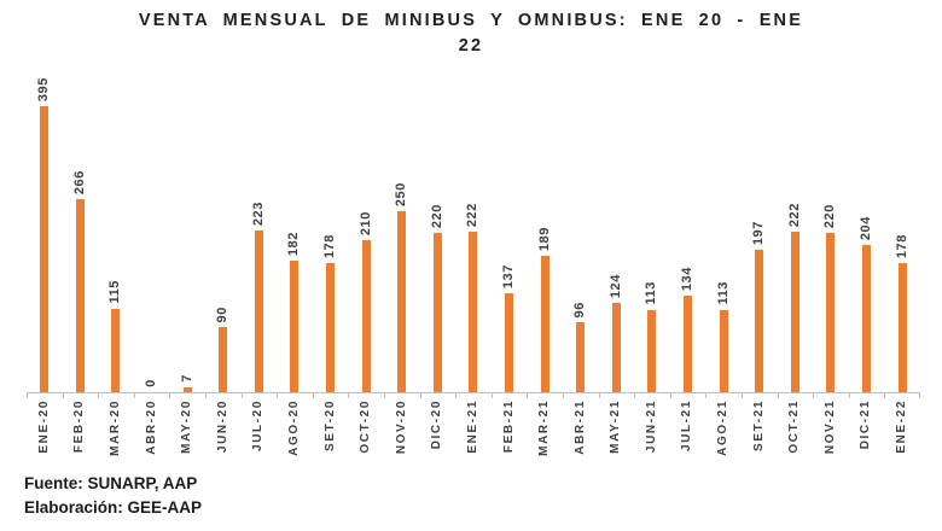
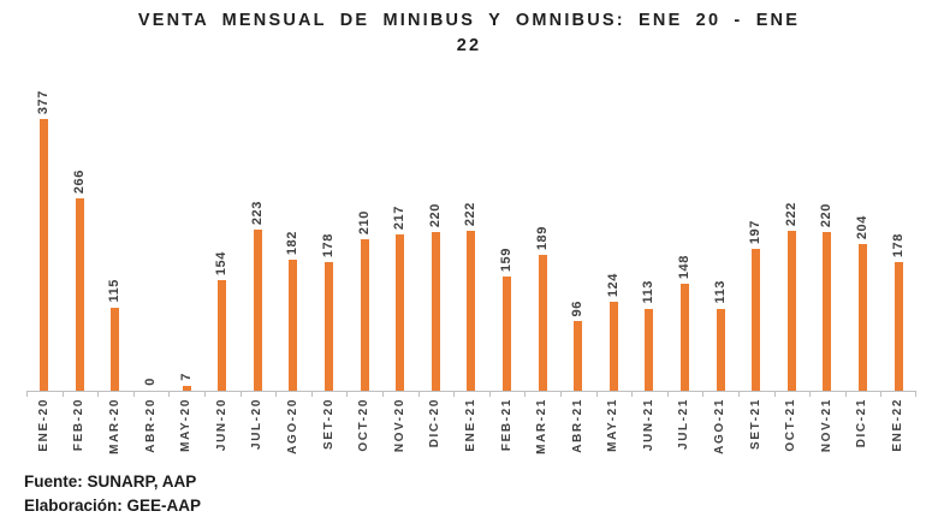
ENE-20: 395 -> 377
JUN-20: 90 -> 154
NOV-20: 250 -> 217
FEB-21: 137 -> 159
JUL-21: 134 -> 148
